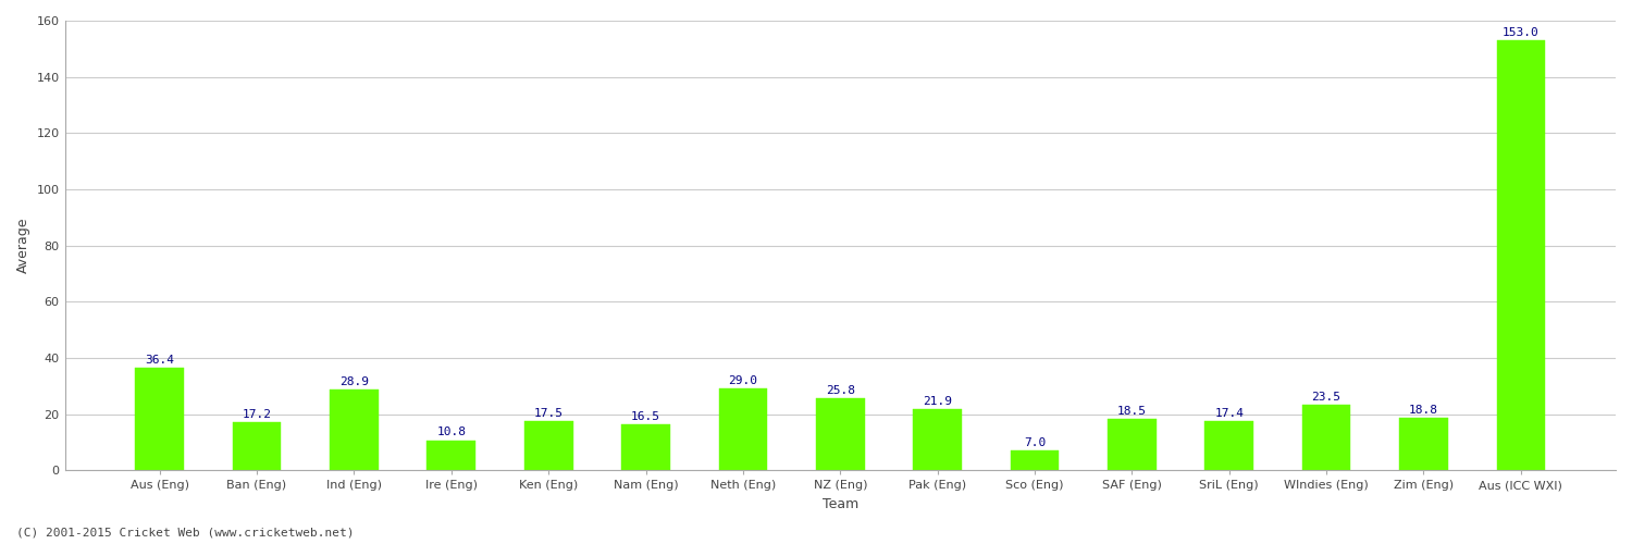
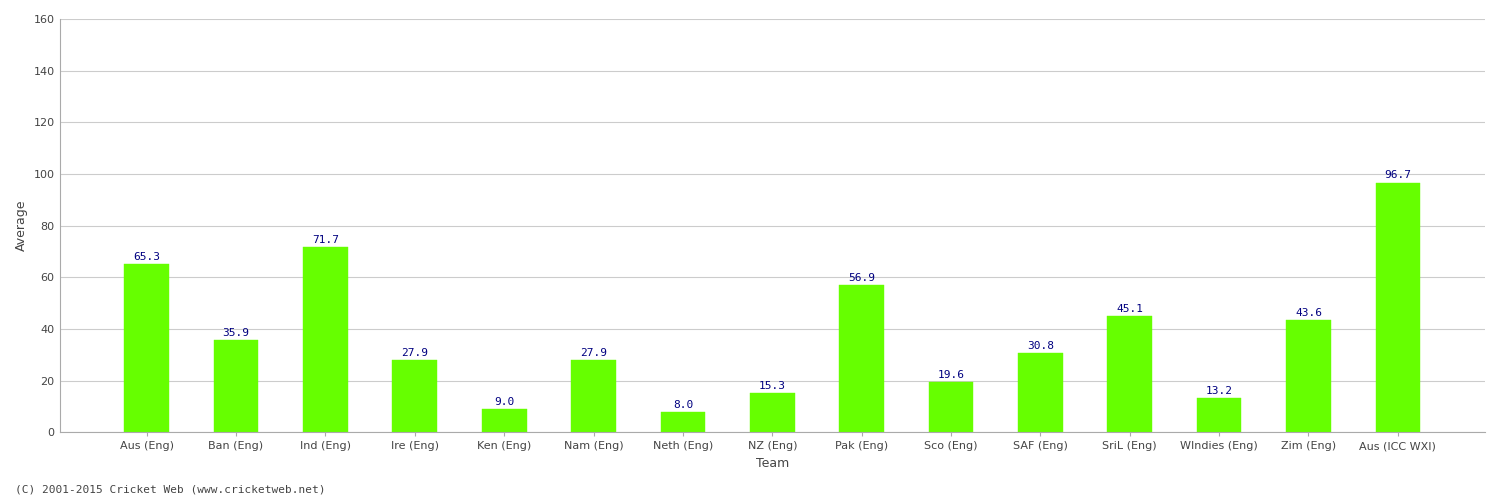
Aus (Eng): 36.4 -> 65.3
Ban (Eng): 17.2 -> 35.9
Ind (Eng): 28.9 -> 71.7
Ire (Eng): 10.8 -> 27.9
Ken (Eng): 17.5 -> 9.0
Nam (Eng): 16.5 -> 27.9
Neth (Eng): 29.0 -> 8.0
NZ (Eng): 25.8 -> 15.3
Pak (Eng): 21.9 -> 56.9
Sco (Eng): 7.0 -> 19.6
SAF (Eng): 18.5 -> 30.8
SriL (Eng): 17.4 -> 45.1
WIndies (Eng): 23.5 -> 13.2
Zim (Eng): 18.8 -> 43.6
Aus (ICC WXI): 153.0 -> 96.7
